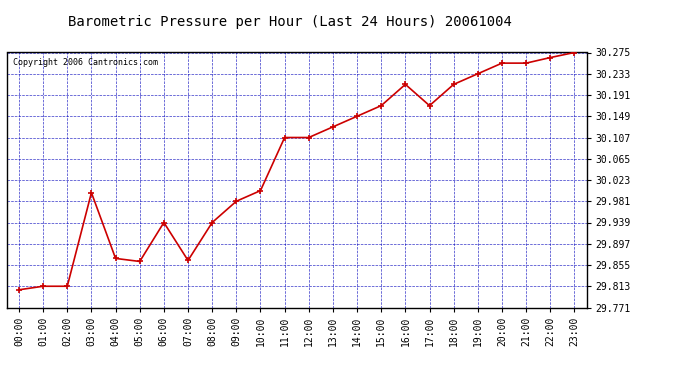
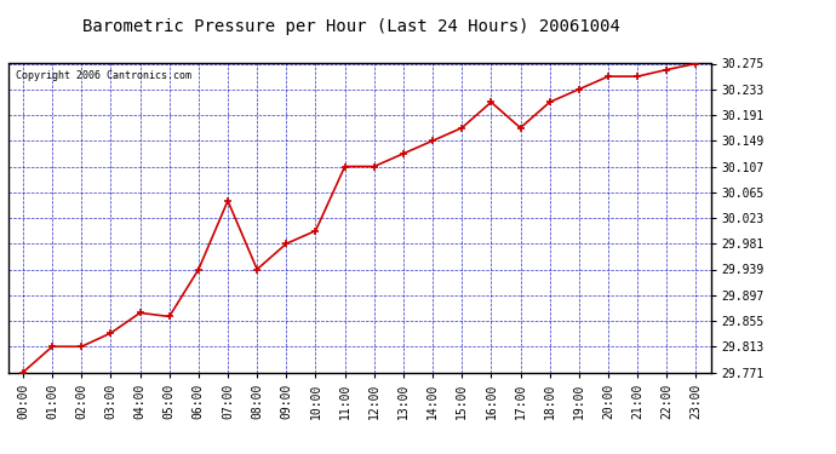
00:00: 29.806 -> 29.771
03:00: 29.998 -> 29.835
07:00: 29.864 -> 30.051
